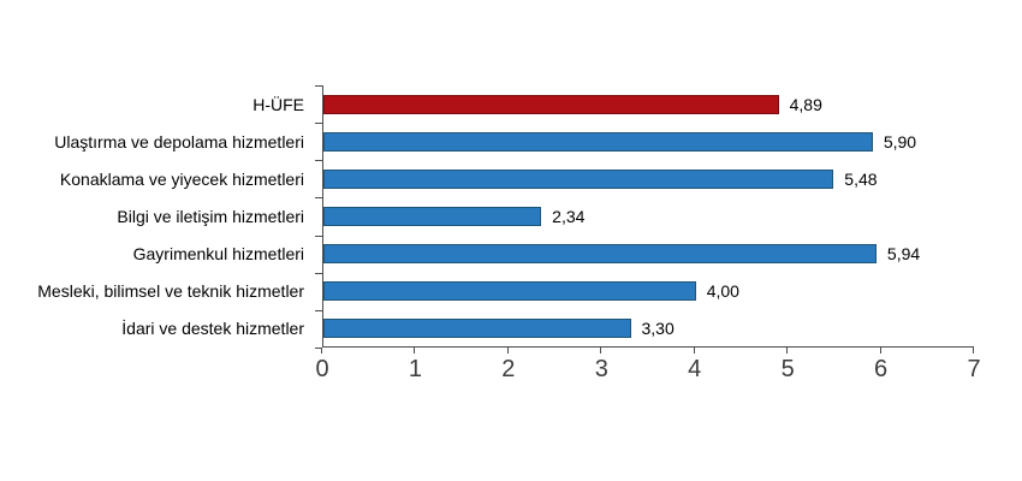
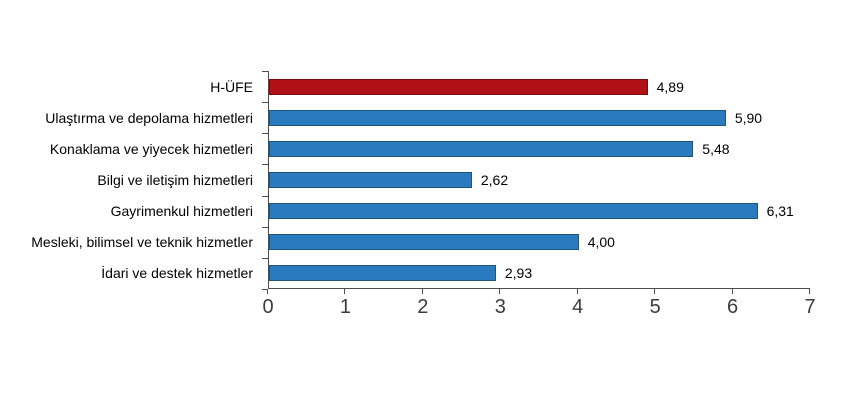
Bilgi ve iletişim hizmetleri: 2,34 -> 2,62
Gayrimenkul hizmetleri: 5,94 -> 6,31
İdari ve destek hizmetler: 3,30 -> 2,93
